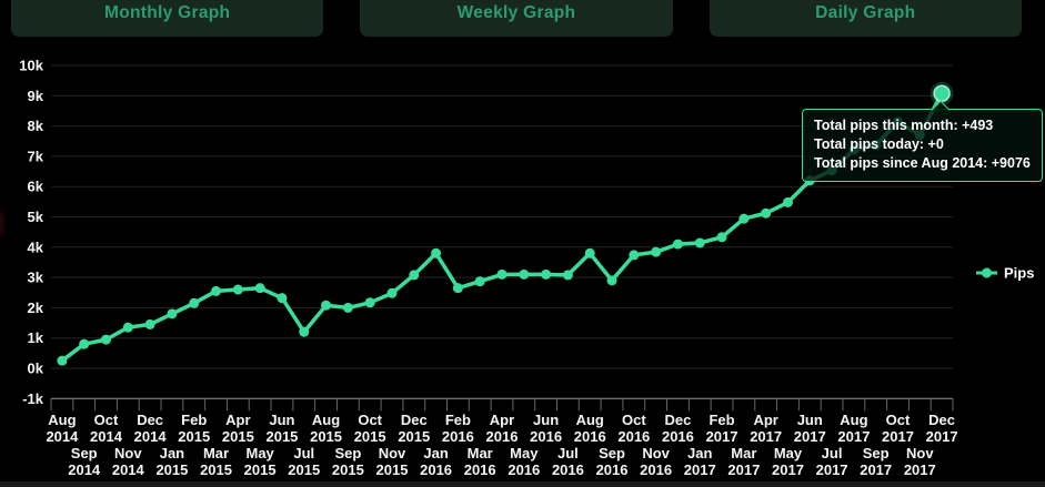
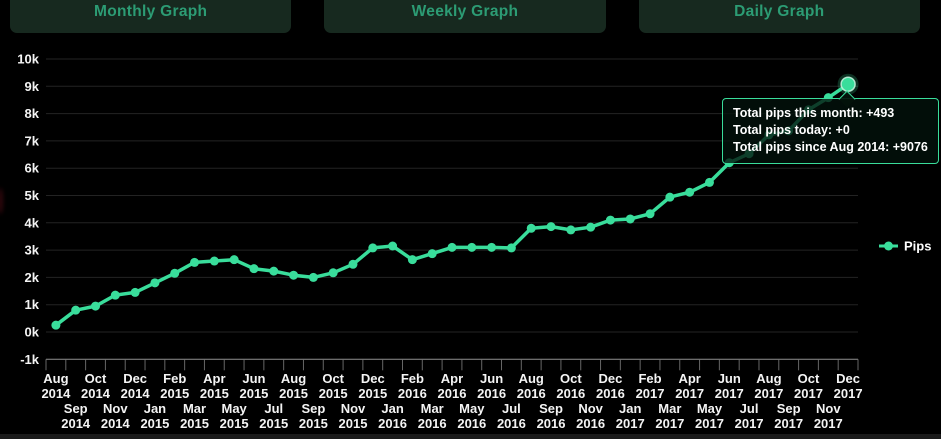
Jul 2015: 1.2k -> 2.2k
Jan 2016: 3.8k -> 3.2k
Sep 2016: 2.9k -> 3.9k
Nov 2017: 7.7k -> 8.6k
